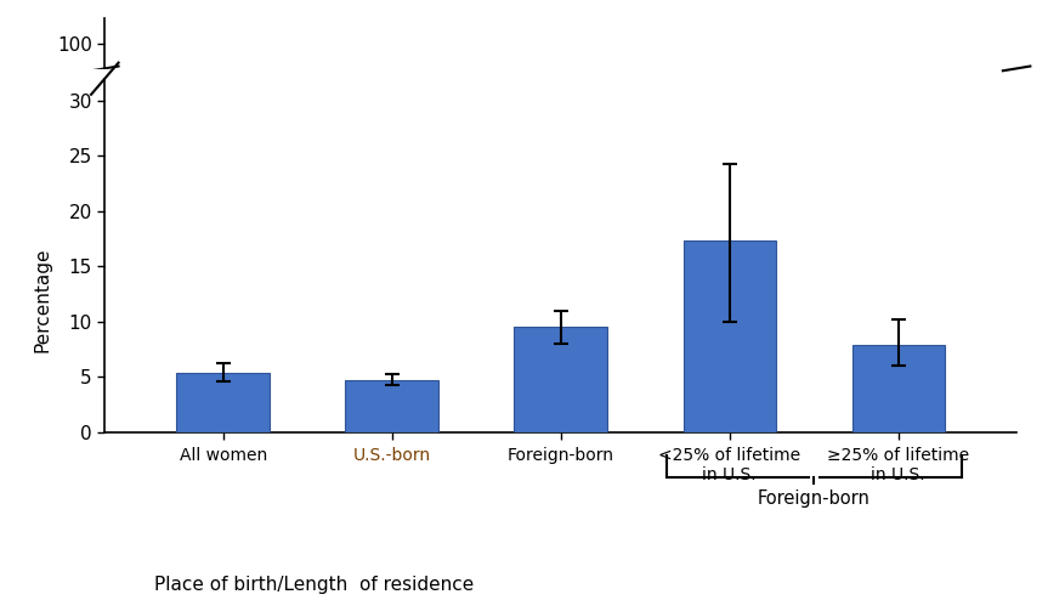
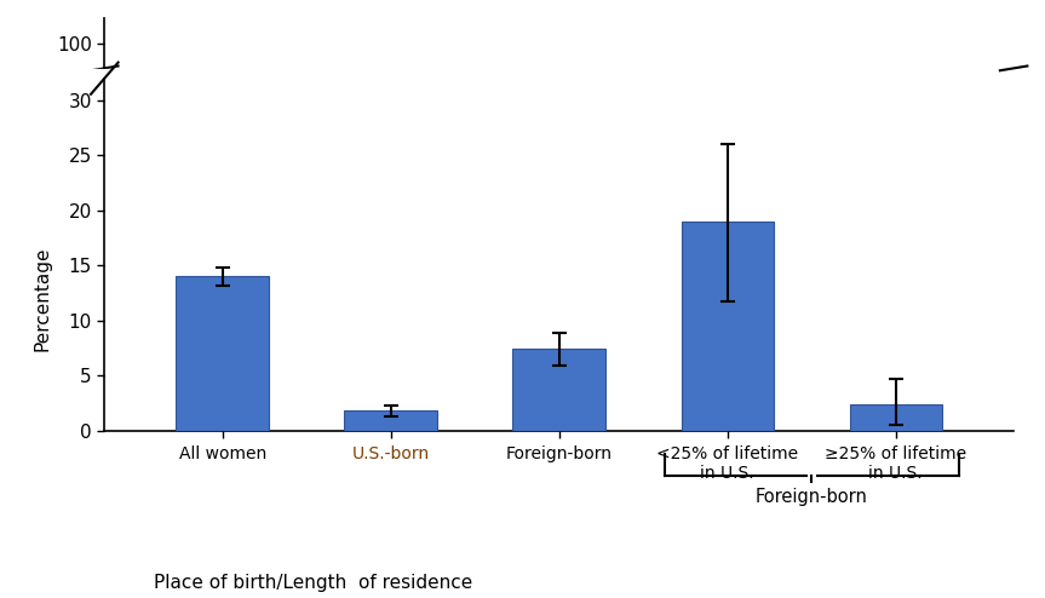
All women: 5.4 -> 14.0
U.S.-born: 4.7 -> 1.8
Foreign-born: 9.5 -> 7.4
<25% of lifetime in U.S.: 17.3 -> 19.0
≥25% of lifetime in U.S.: 7.9 -> 2.4
